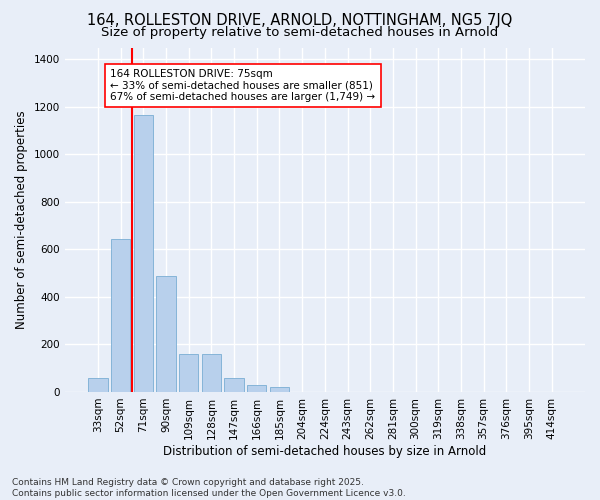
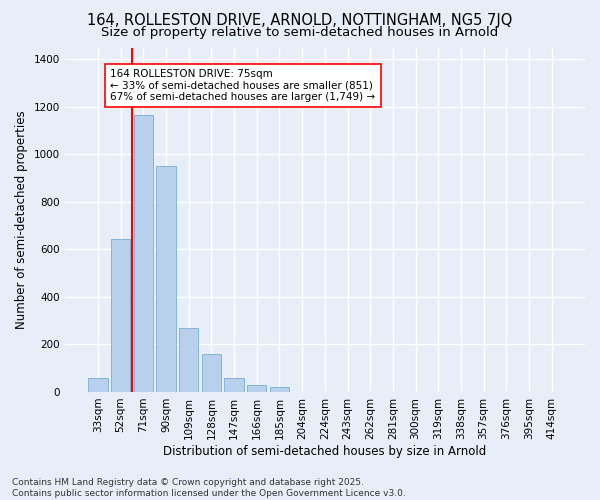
90sqm: 490 -> 950
109sqm: 160 -> 270
